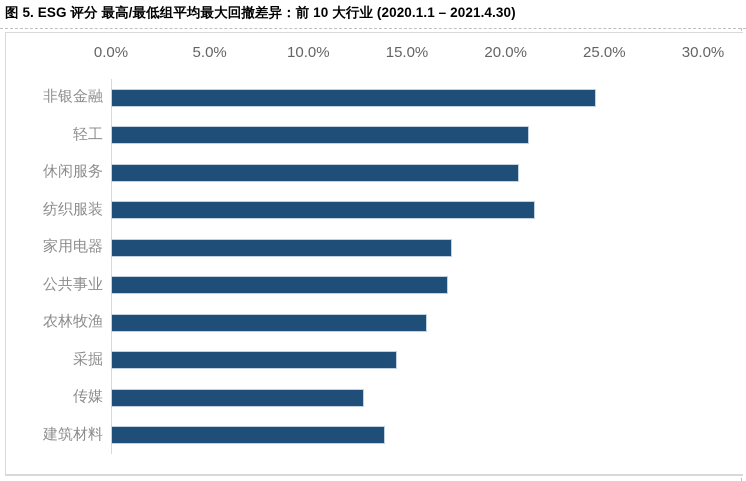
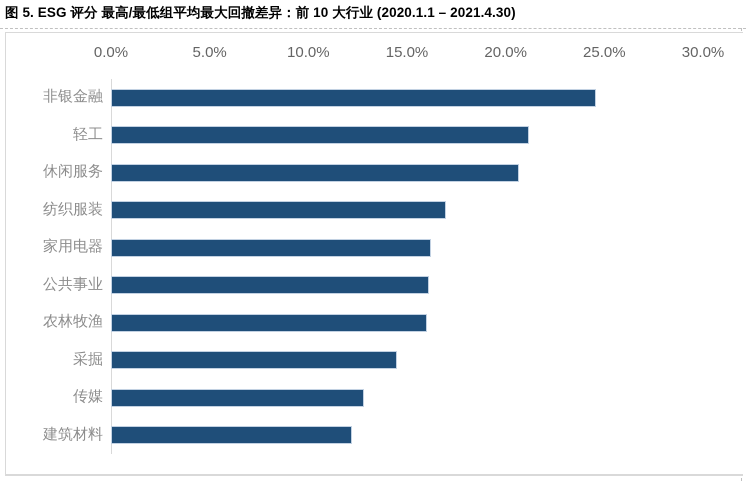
纺织服装: 21.5% -> 17.0%
家用电器: 17.3% -> 16.2%
公共事业: 17.1% -> 16.1%
建筑材料: 13.9% -> 12.2%
